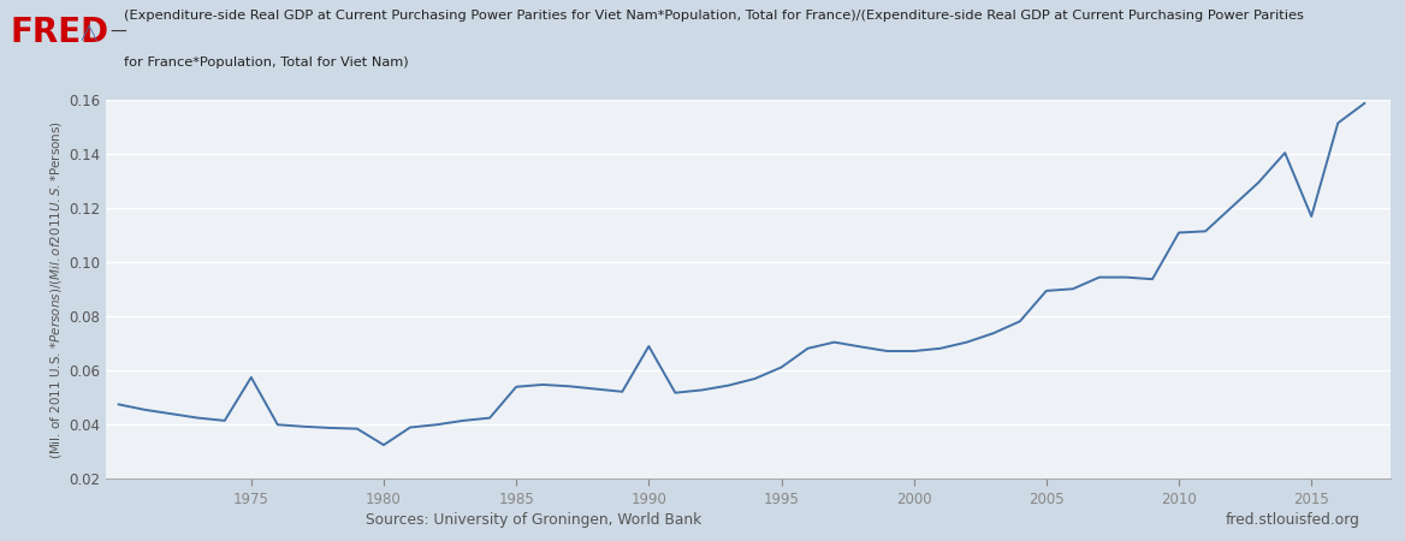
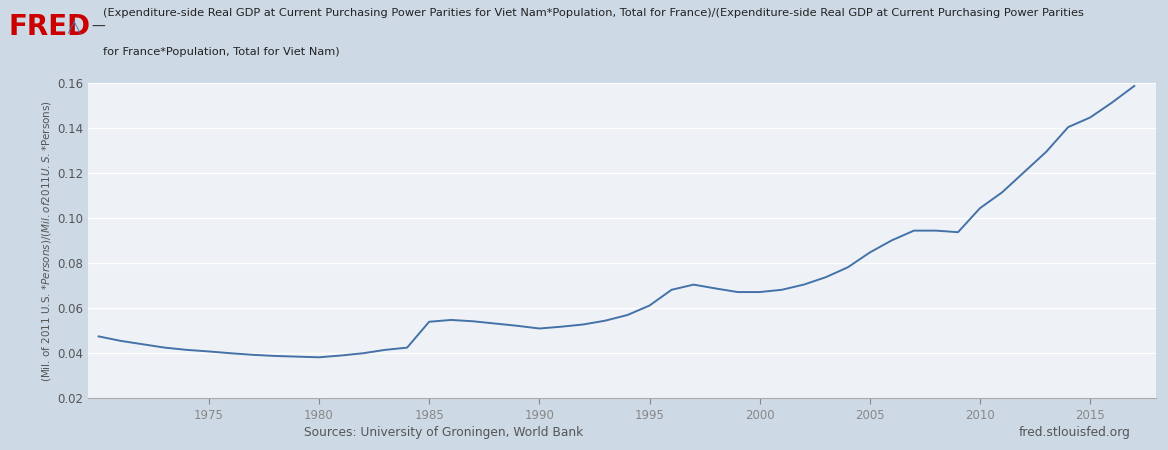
1975: 0.0575 -> 0.0408
1980: 0.0325 -> 0.0382
1990: 0.0690 -> 0.0510
2005: 0.0895 -> 0.0848
2010: 0.1110 -> 0.1045
2015: 0.1170 -> 0.1448
